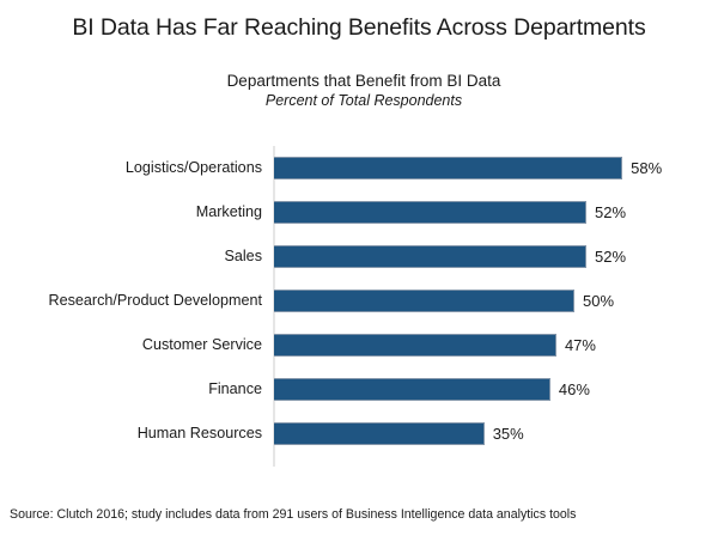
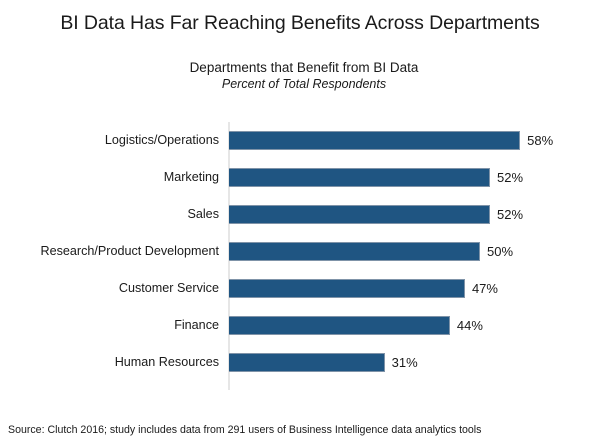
Finance: 46% -> 44%
Human Resources: 35% -> 31%
